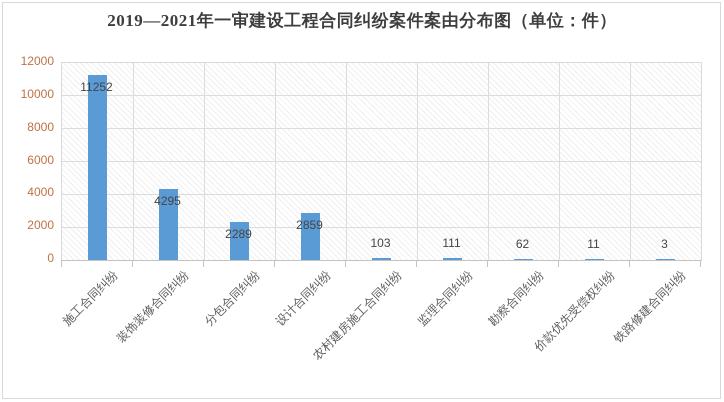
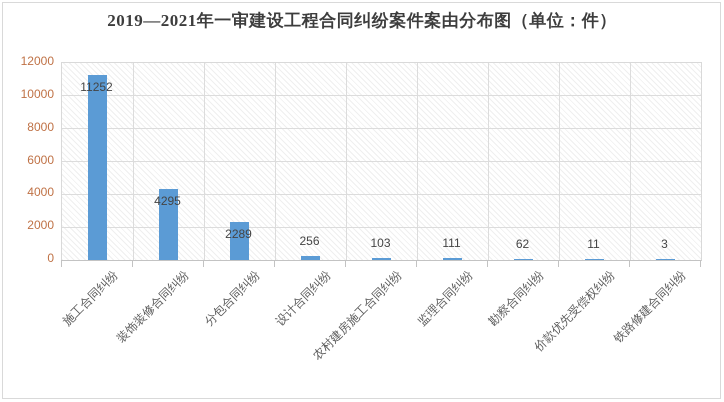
设计合同纠纷: 2859 -> 256
